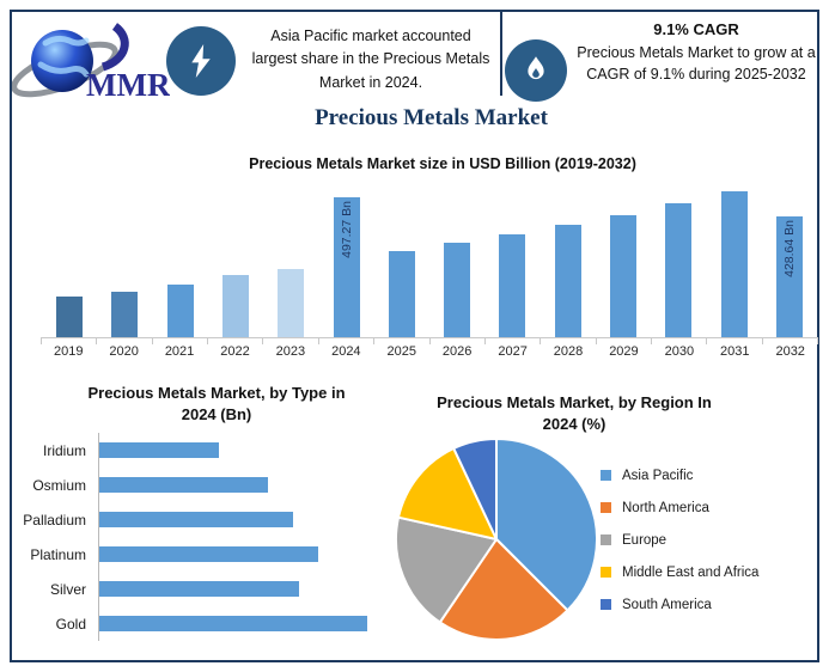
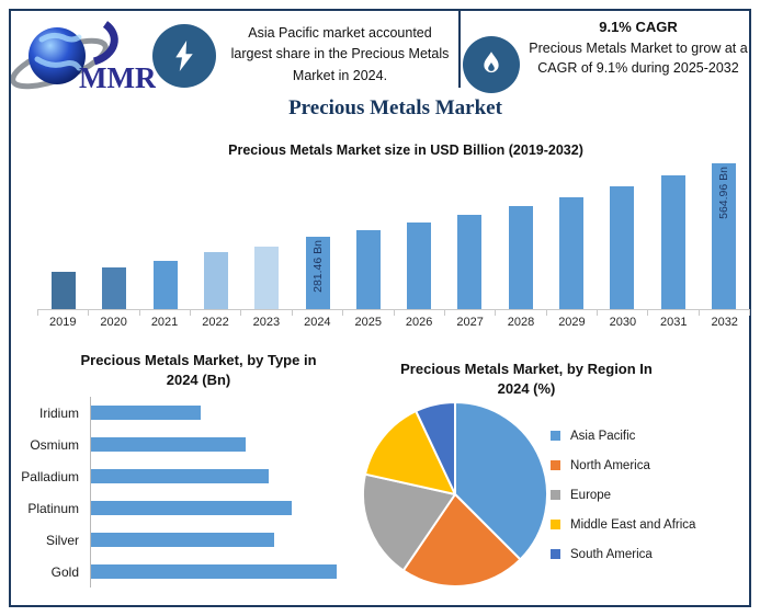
Precious Metals Market size in USD Billion (2019-2032)/2024: 497.27 -> 281.46
Precious Metals Market size in USD Billion (2019-2032)/2032: 428.64 -> 564.96
